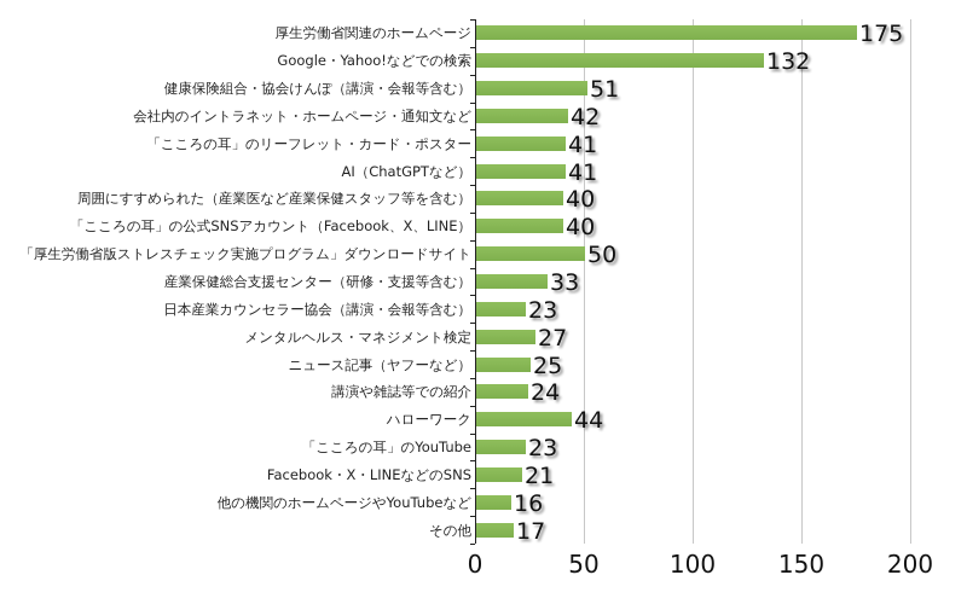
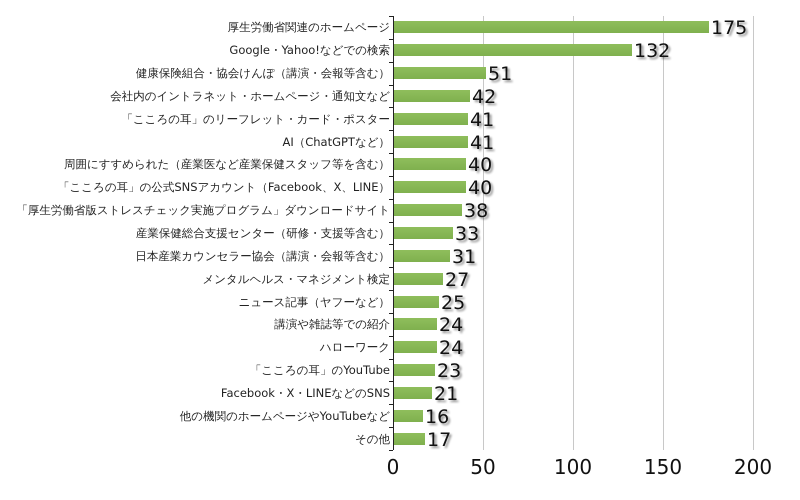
「厚生労働省版ストレスチェック実施プログラム」ダウンロードサイト: 50 -> 38
日本産業カウンセラー協会（講演・会報等含む）: 23 -> 31
ハローワーク: 44 -> 24
